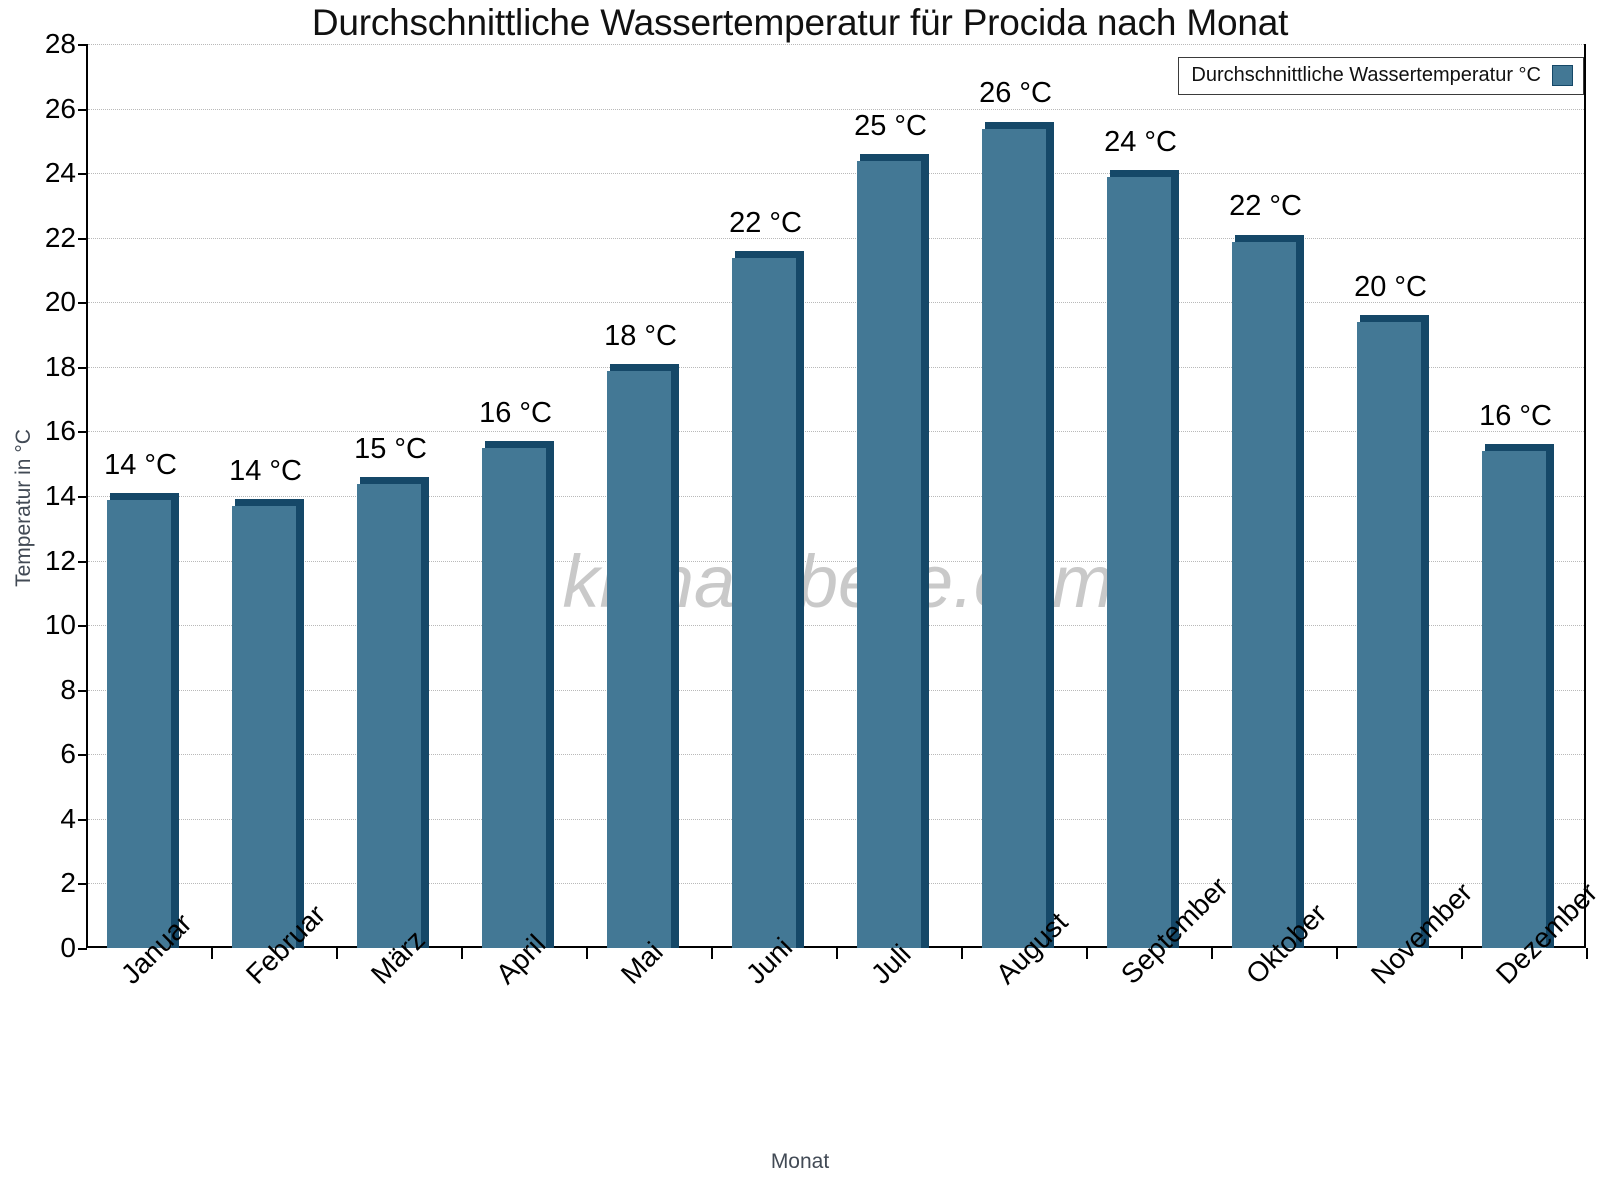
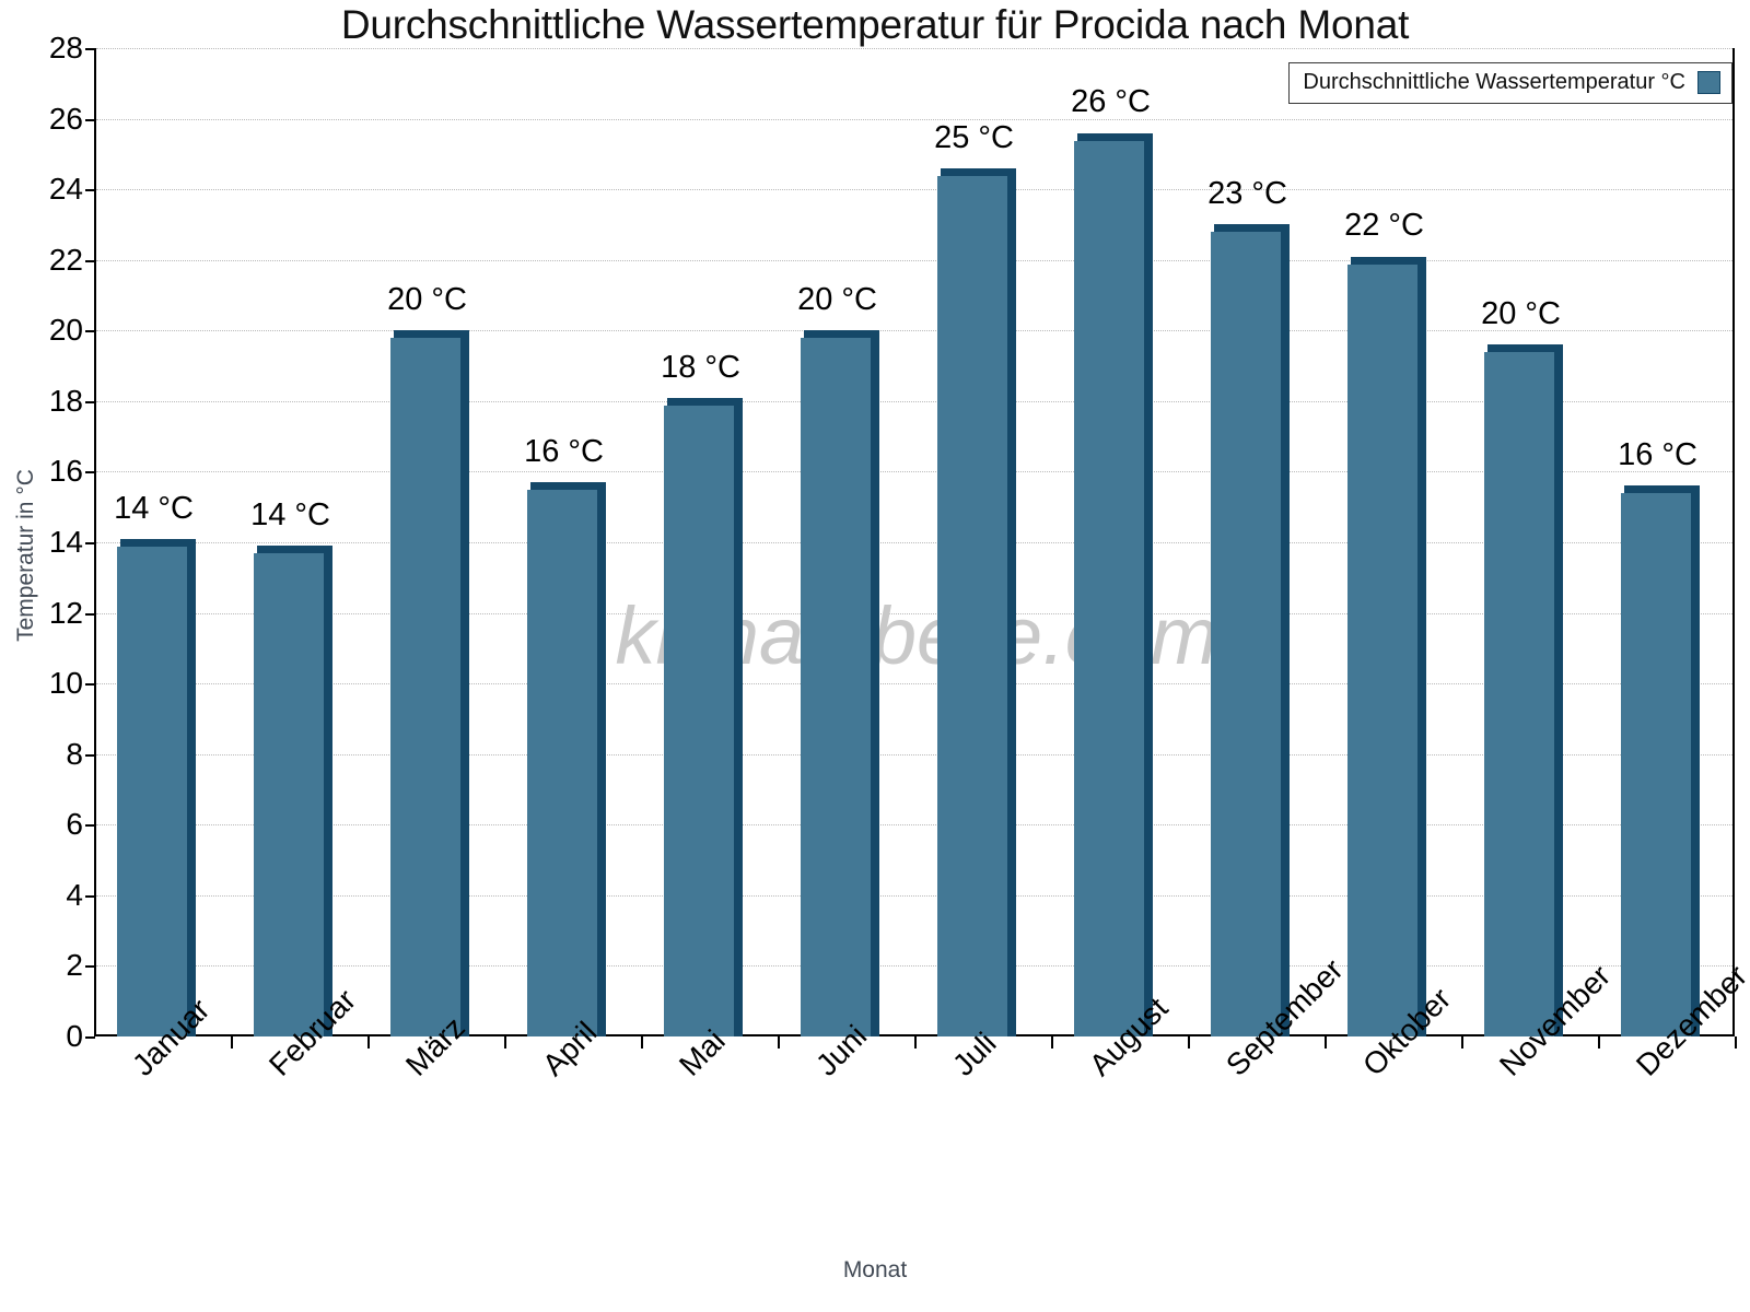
März: 15 -> 20
Juni: 22 -> 20
September: 24 -> 23
